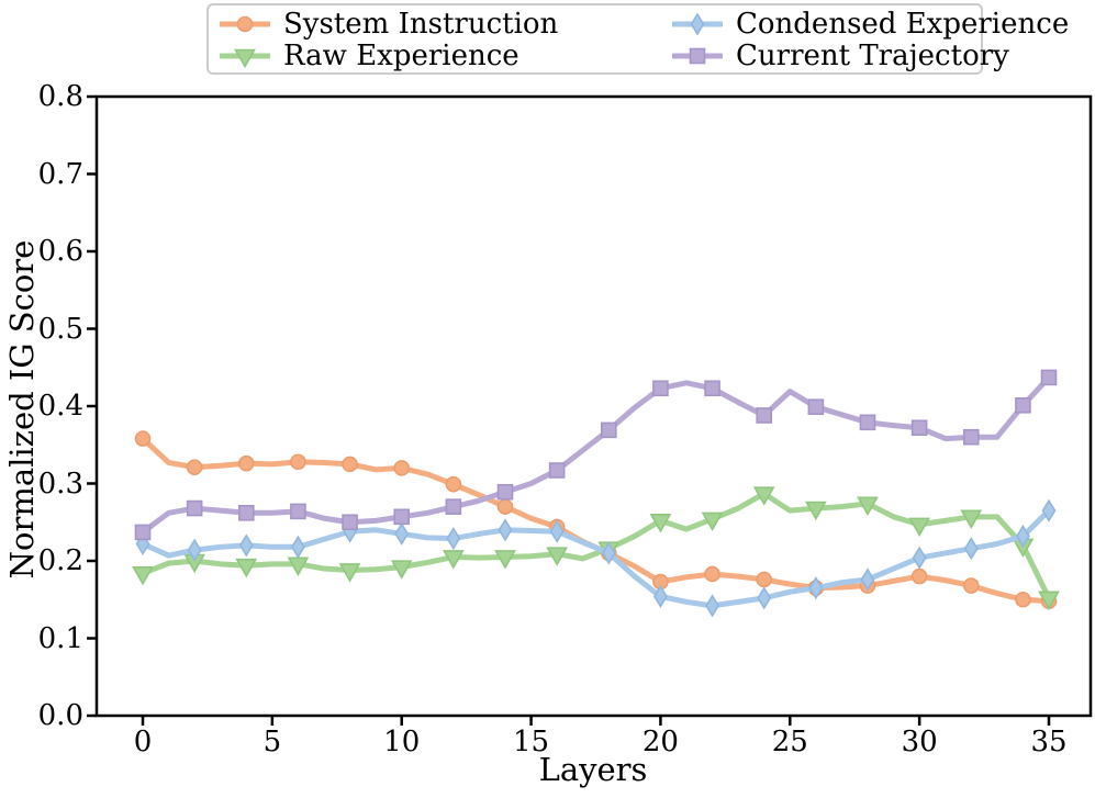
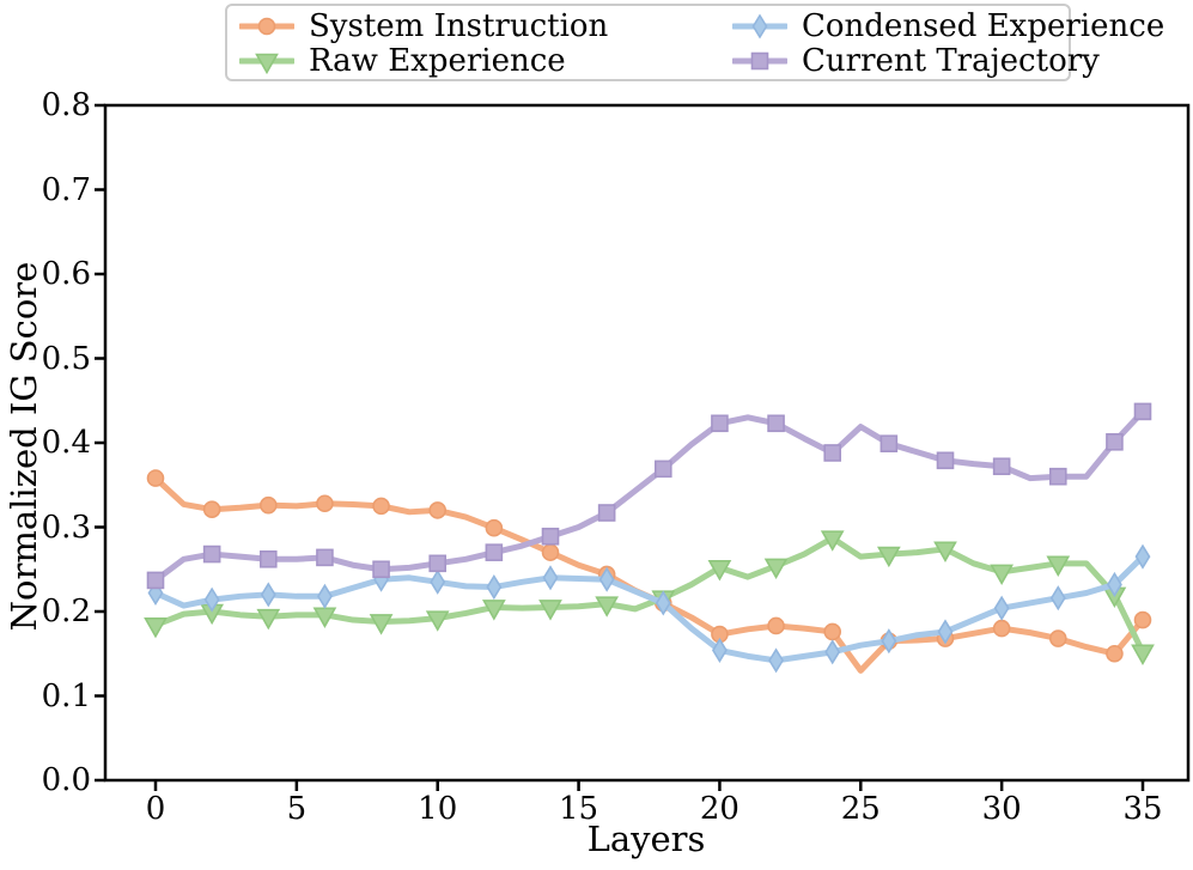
System Instruction/25: 0.17 -> 0.13
System Instruction/35: 0.15 -> 0.19
